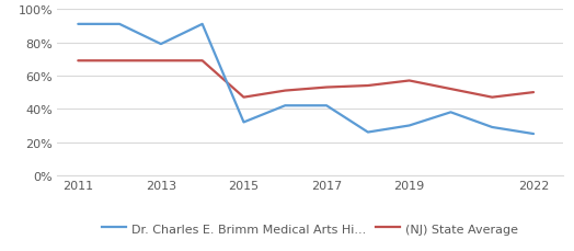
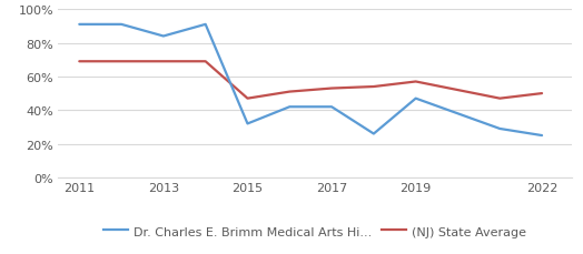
Dr. Charles E. Brimm Medical Arts Hi.../2013: 79% -> 84%
Dr. Charles E. Brimm Medical Arts Hi.../2019: 30% -> 47%
